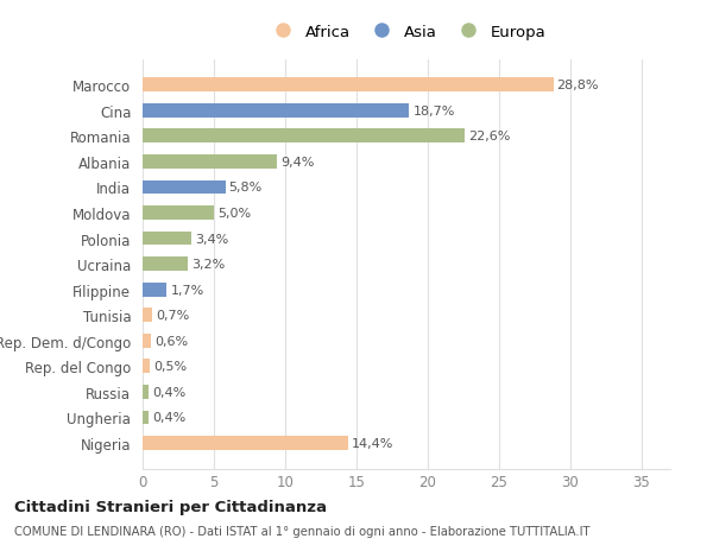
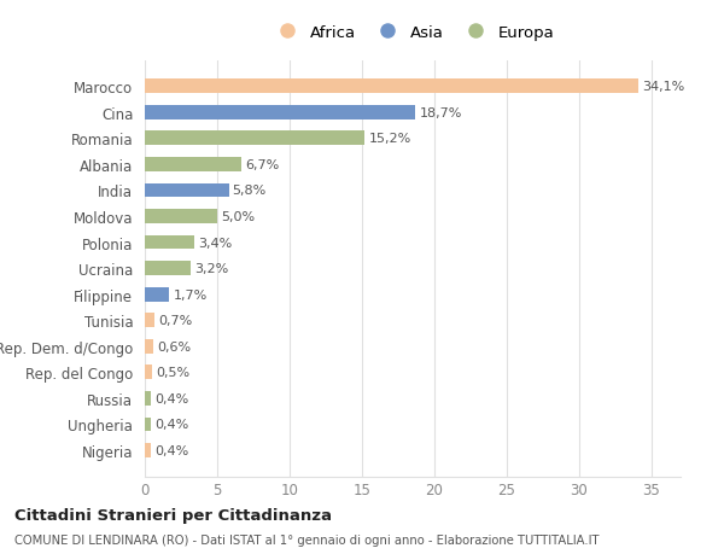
Marocco: 28,8% -> 34,1%
Romania: 22,6% -> 15,2%
Albania: 9,4% -> 6,7%
Nigeria: 14,4% -> 0,4%
